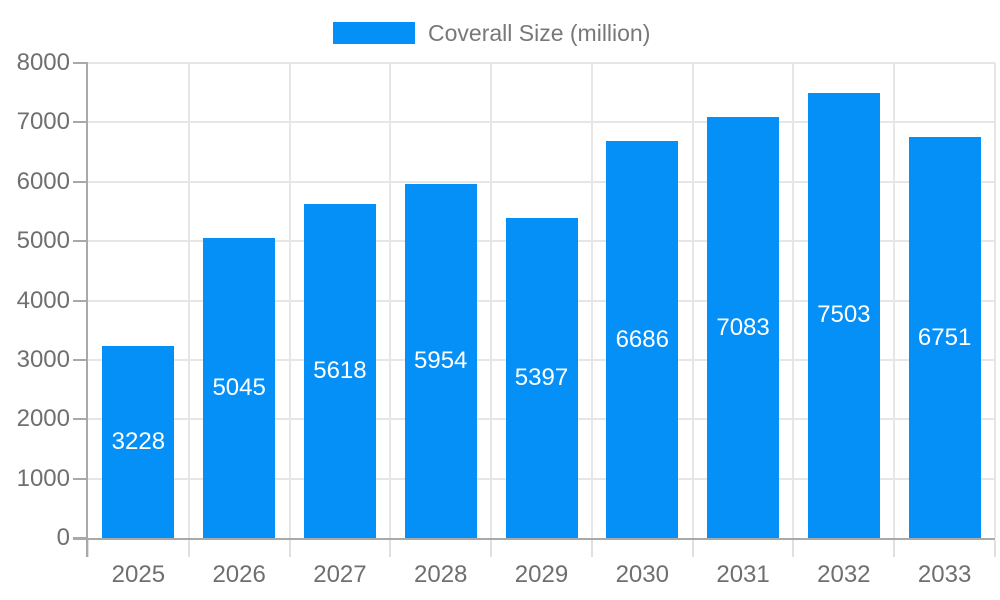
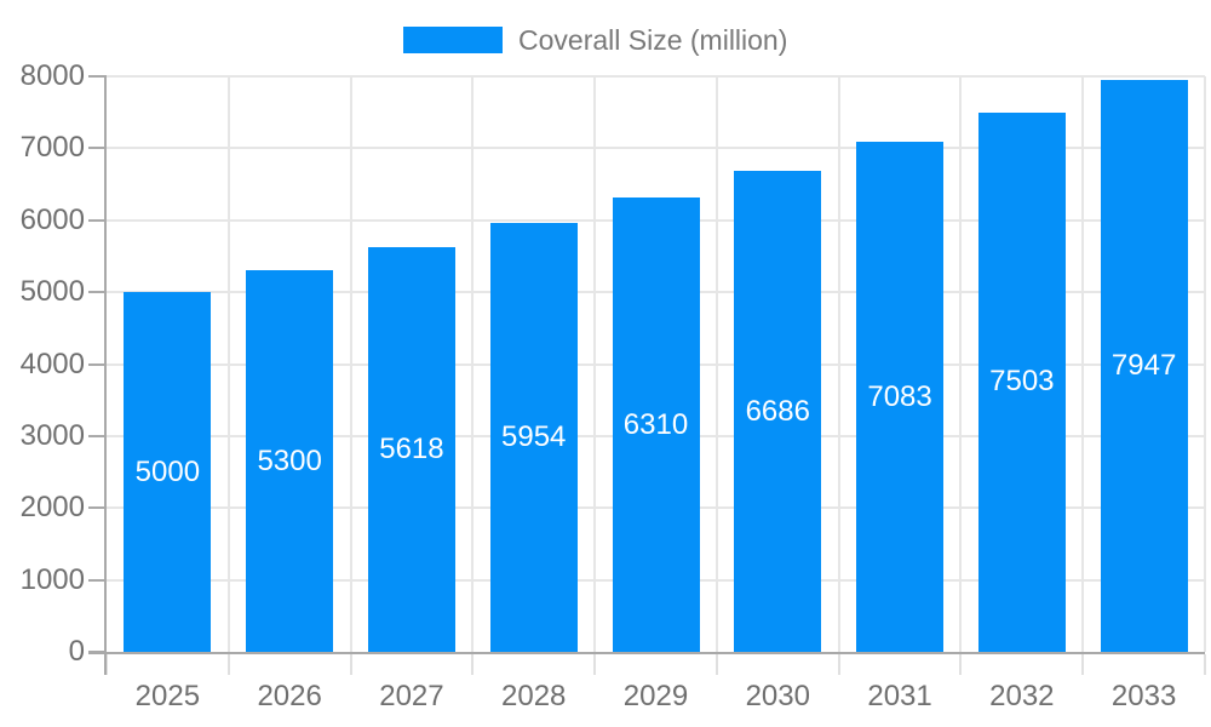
2025: 3228 -> 5000
2026: 5045 -> 5300
2029: 5397 -> 6310
2033: 6751 -> 7947
